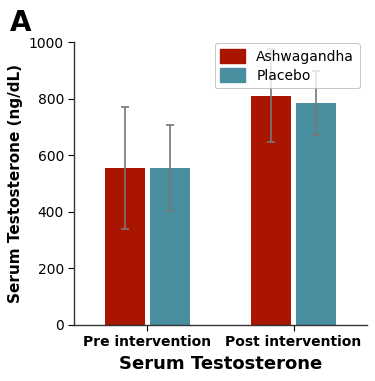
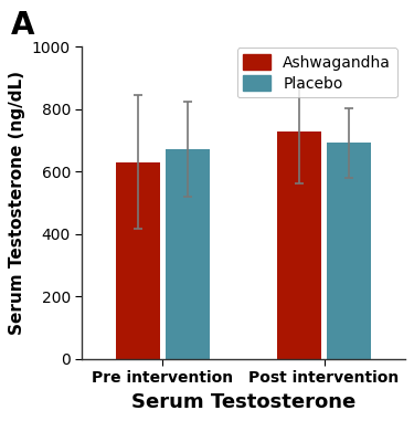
Ashwagandha/Pre intervention: 555 -> 630
Placebo/Pre intervention: 555 -> 670
Ashwagandha/Post intervention: 810 -> 727
Placebo/Post intervention: 785 -> 692
